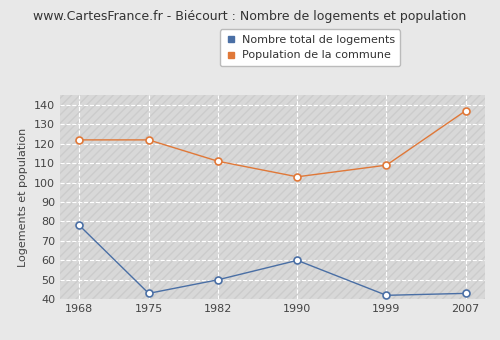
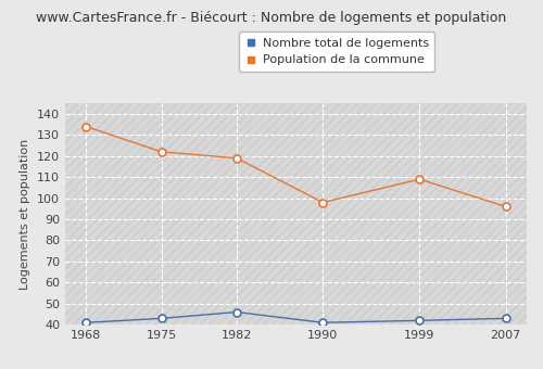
Nombre total de logements/1968: 78 -> 41
Population de la commune/1968: 122 -> 134
Nombre total de logements/1982: 50 -> 46
Population de la commune/1982: 111 -> 119
Nombre total de logements/1990: 60 -> 41
Population de la commune/1990: 103 -> 98
Population de la commune/2007: 137 -> 96
